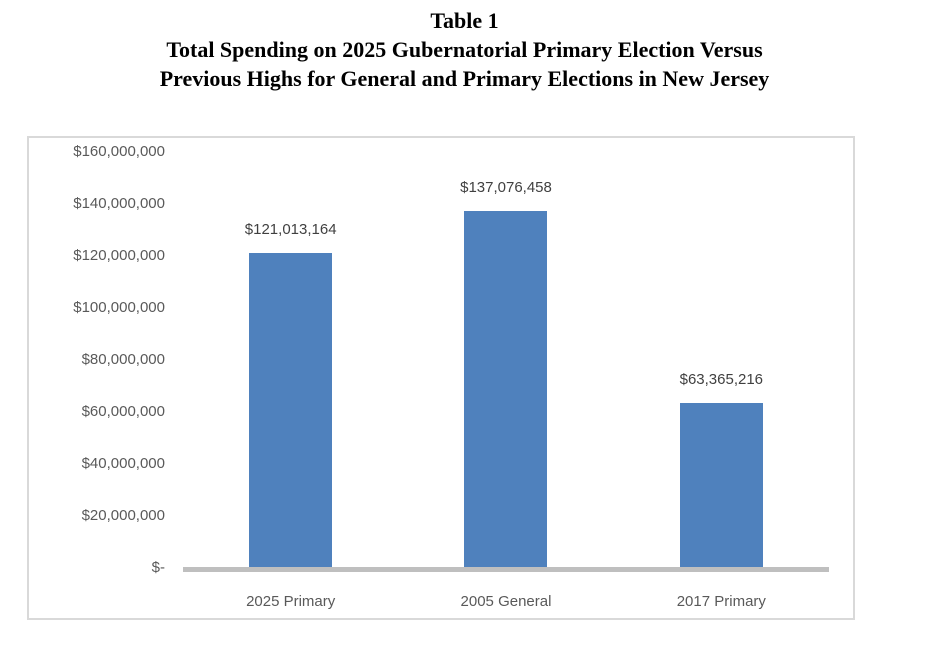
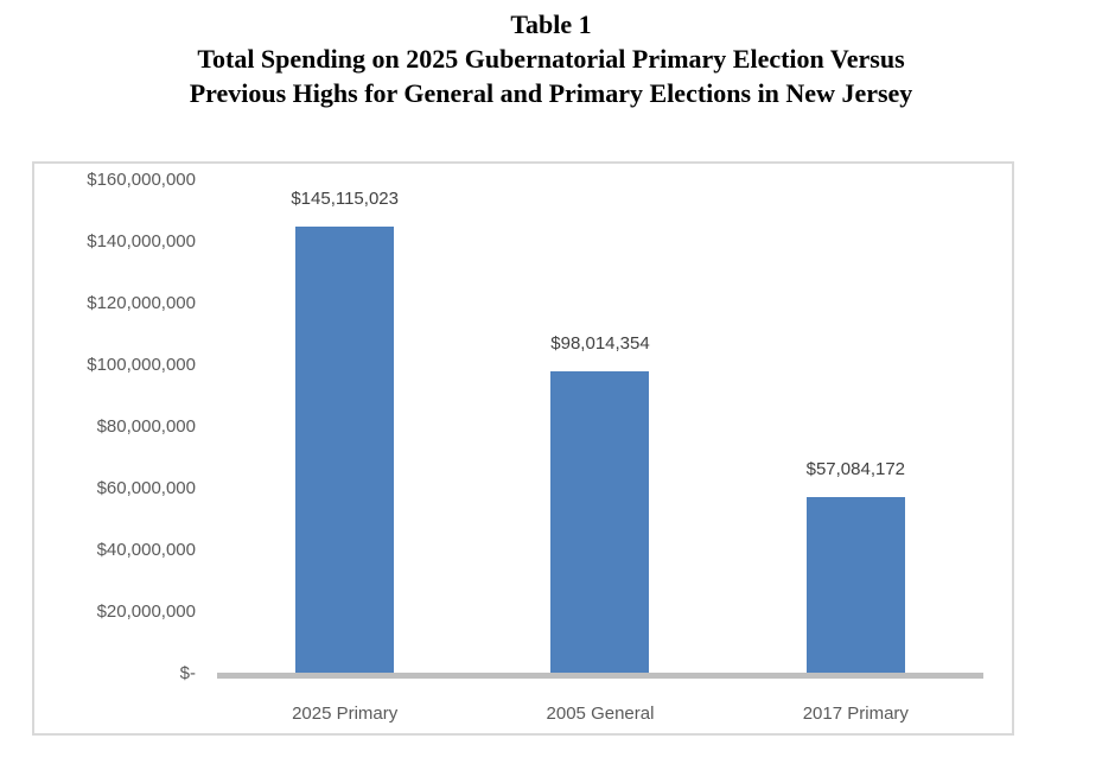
2025 Primary: $121,013,164 -> $145,115,023
2005 General: $137,076,458 -> $98,014,354
2017 Primary: $63,365,216 -> $57,084,172
